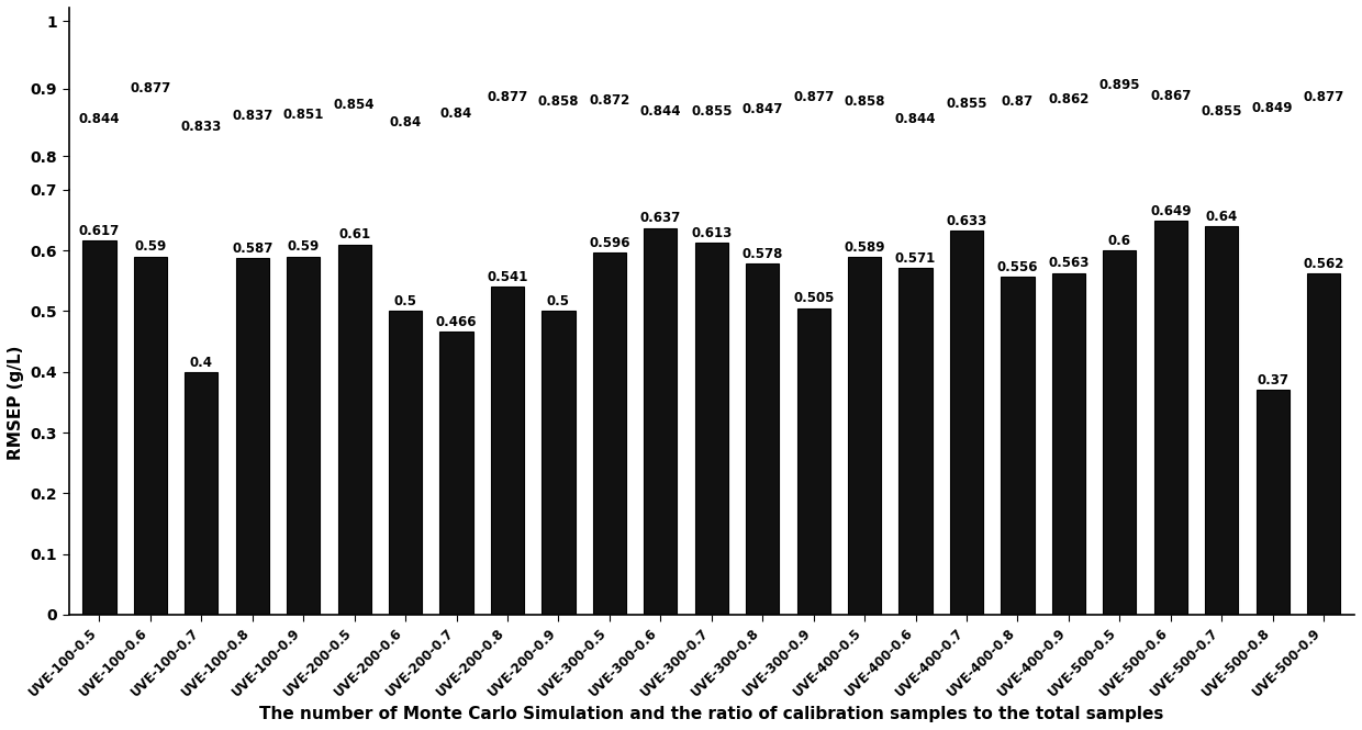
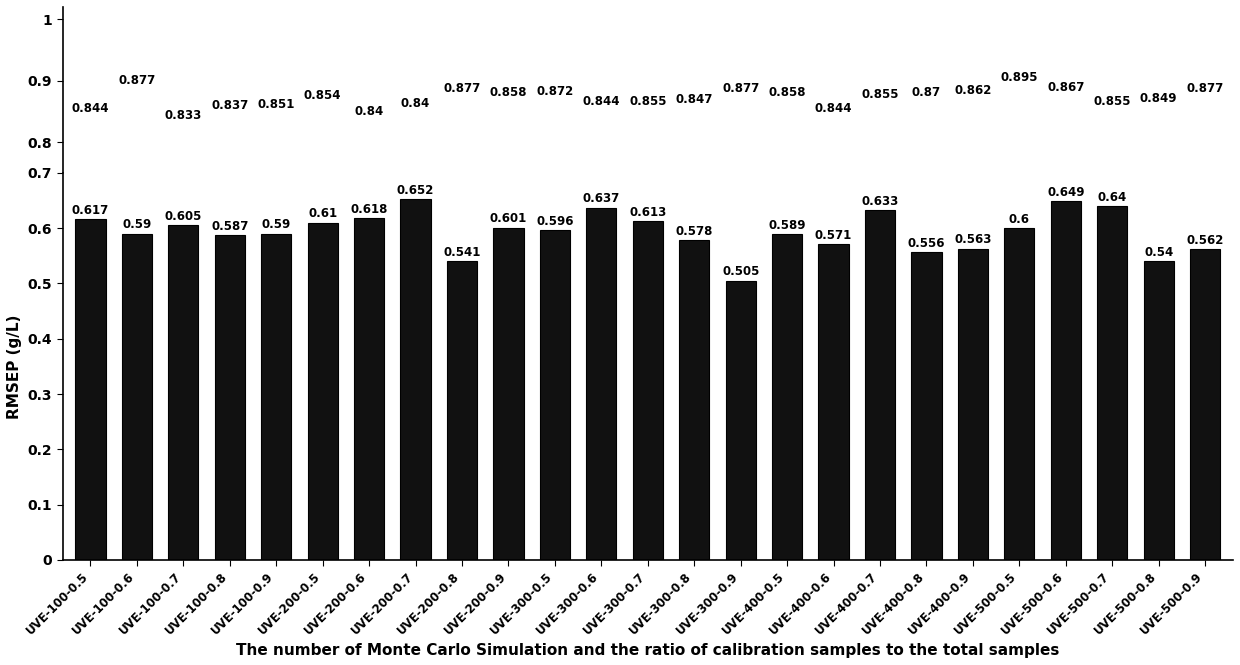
UVE-100-0.7: 0.4 -> 0.605
UVE-200-0.6: 0.5 -> 0.618
UVE-200-0.7: 0.466 -> 0.652
UVE-200-0.9: 0.5 -> 0.601
UVE-500-0.8: 0.37 -> 0.54
